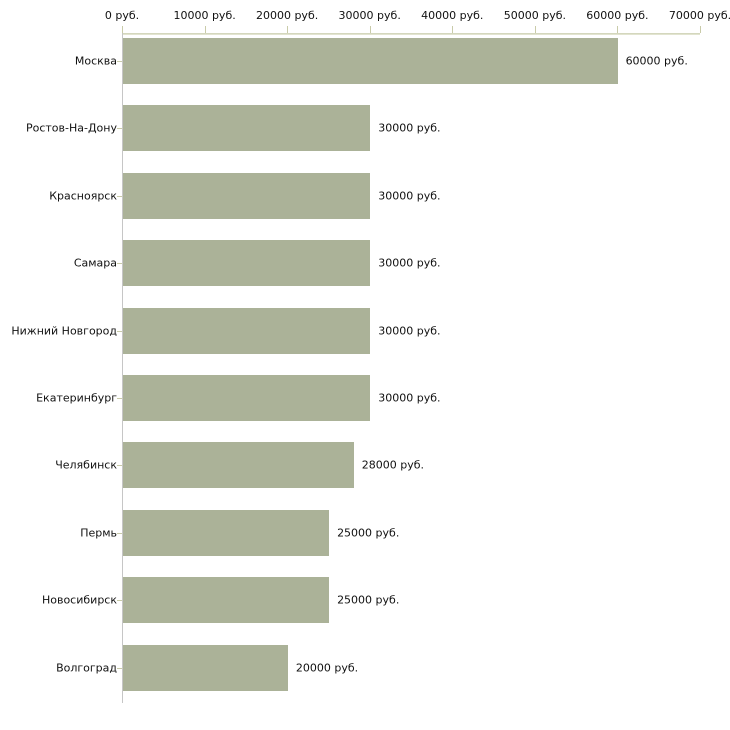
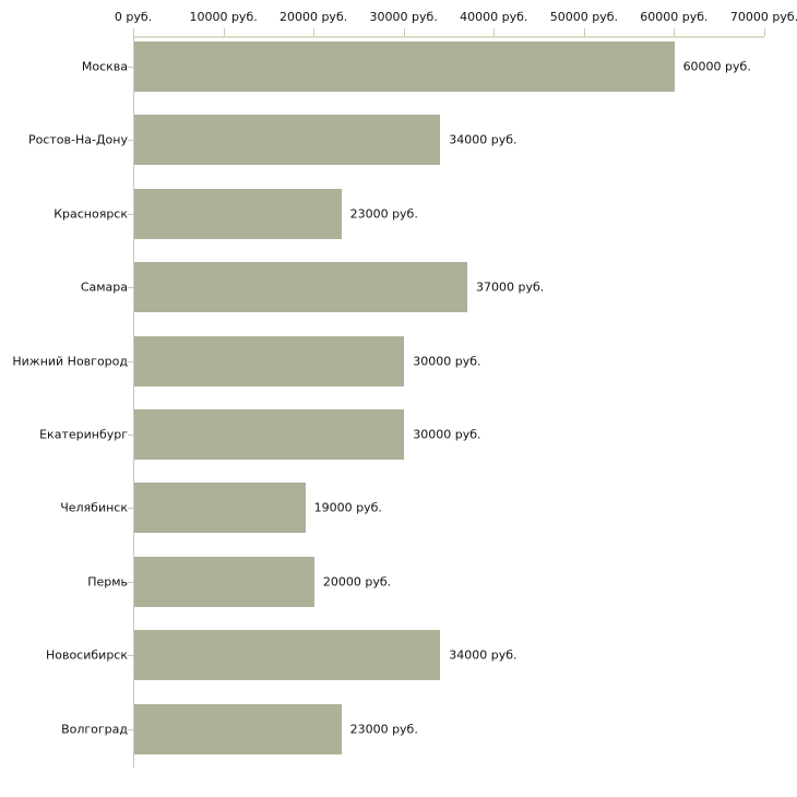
Ростов-На-Дону: 30000 -> 34000
Красноярск: 30000 -> 23000
Самара: 30000 -> 37000
Челябинск: 28000 -> 19000
Пермь: 25000 -> 20000
Новосибирск: 25000 -> 34000
Волгоград: 20000 -> 23000
